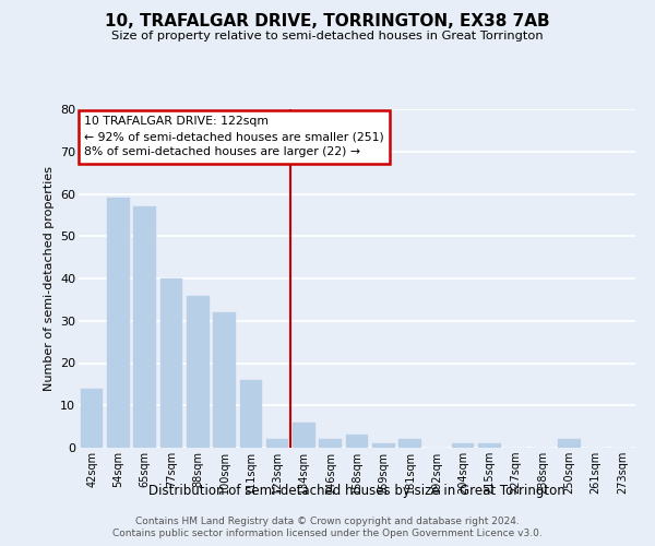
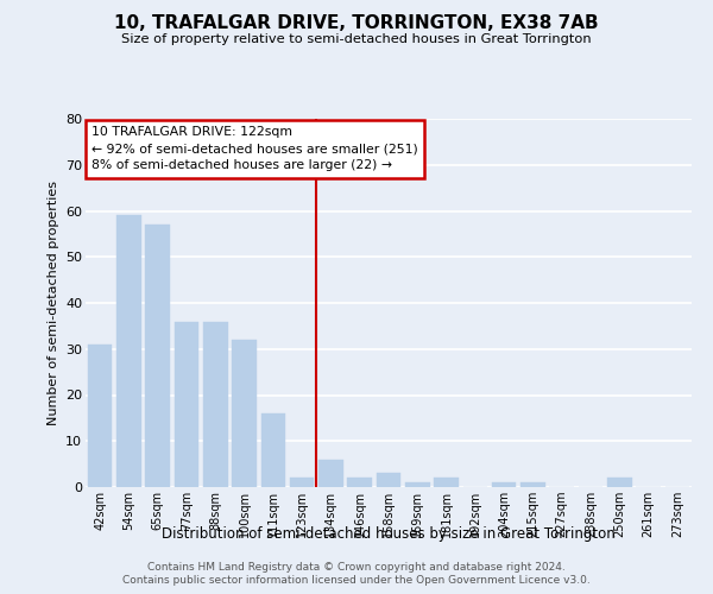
42sqm: 14 -> 31
77sqm: 40 -> 36
